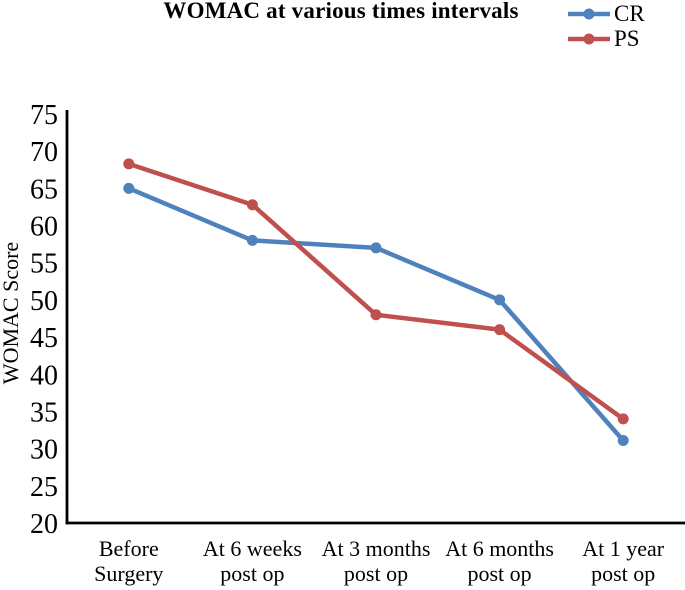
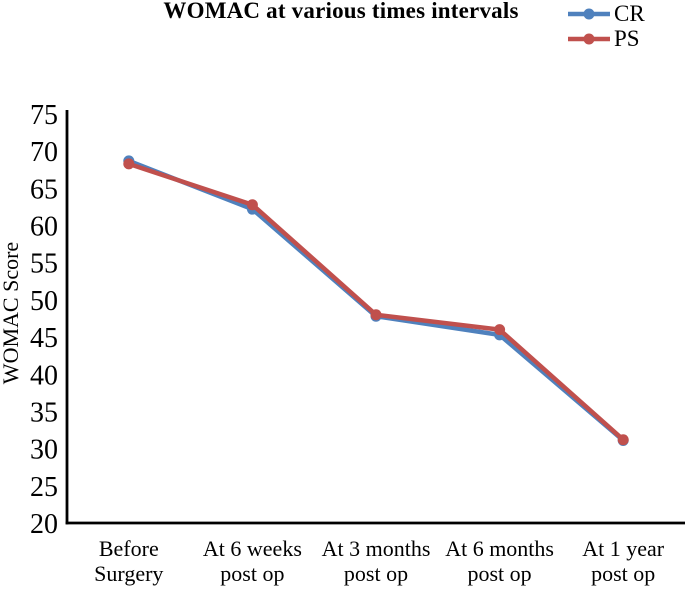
CR/Before Surgery: 65 -> 69
CR/At 6 weeks post op: 58 -> 62
CR/At 3 months post op: 57 -> 48
CR/At 6 months post op: 50 -> 45
PS/At 1 year post op: 34 -> 31
